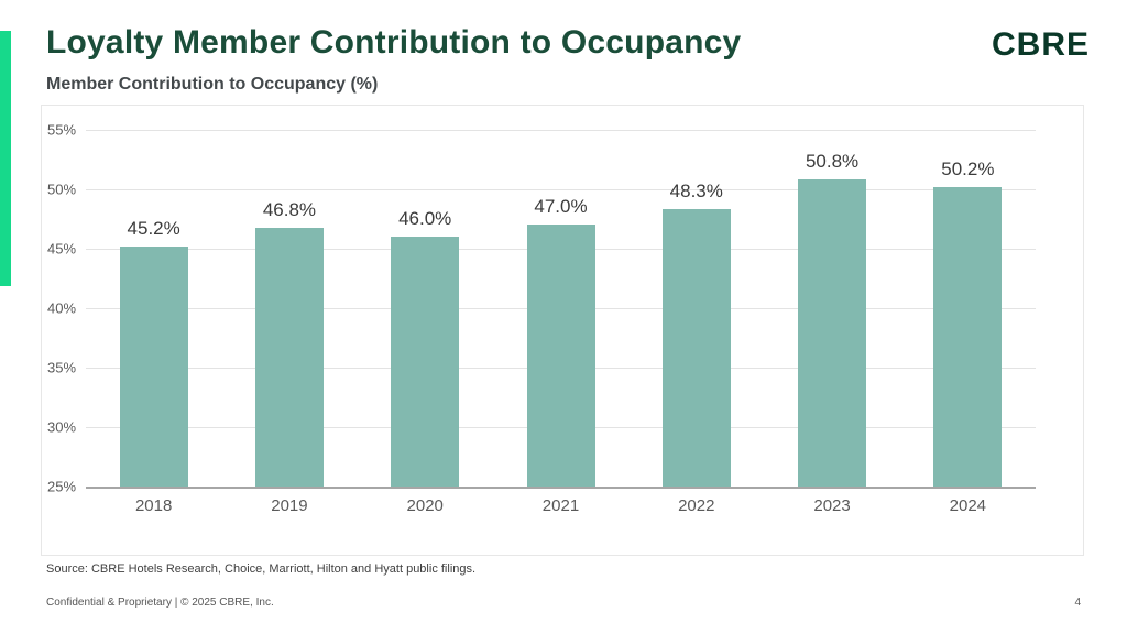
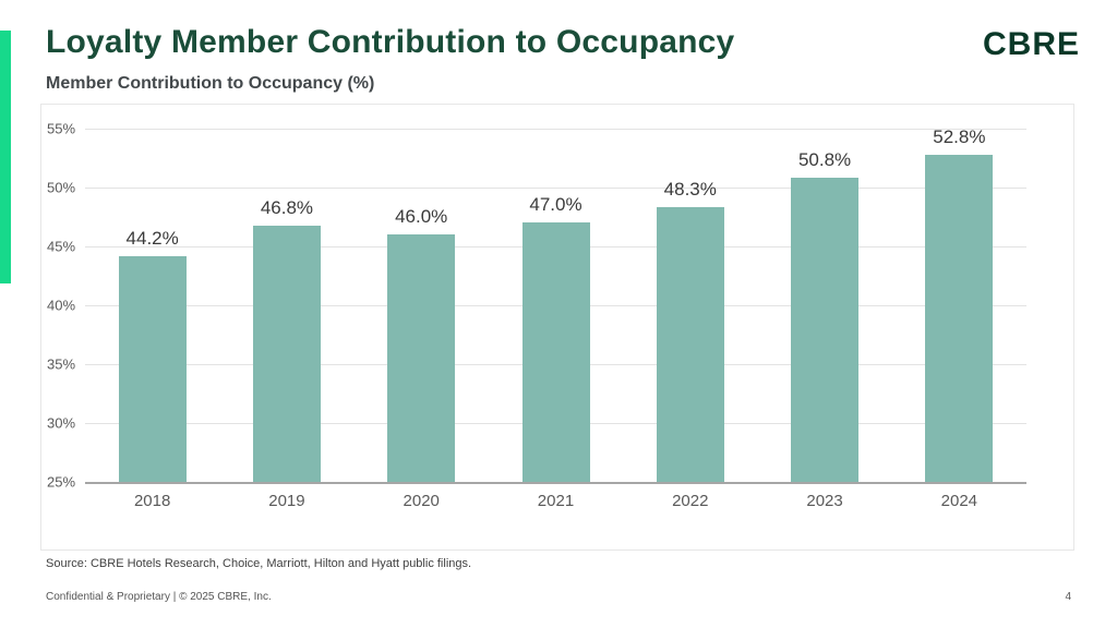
2018: 45.2% -> 44.2%
2024: 50.2% -> 52.8%
